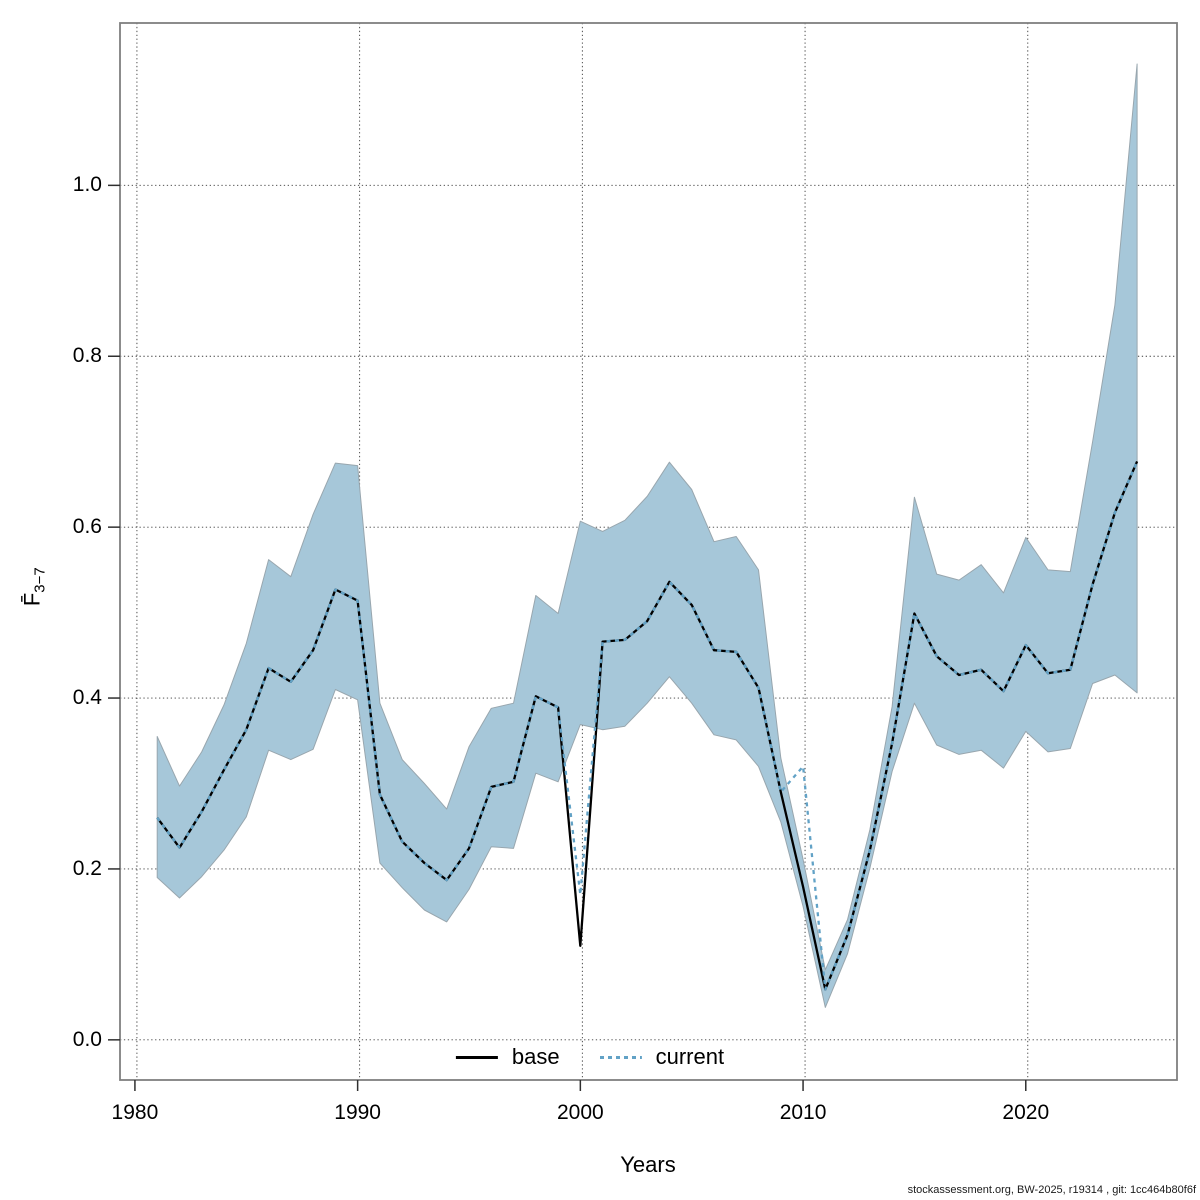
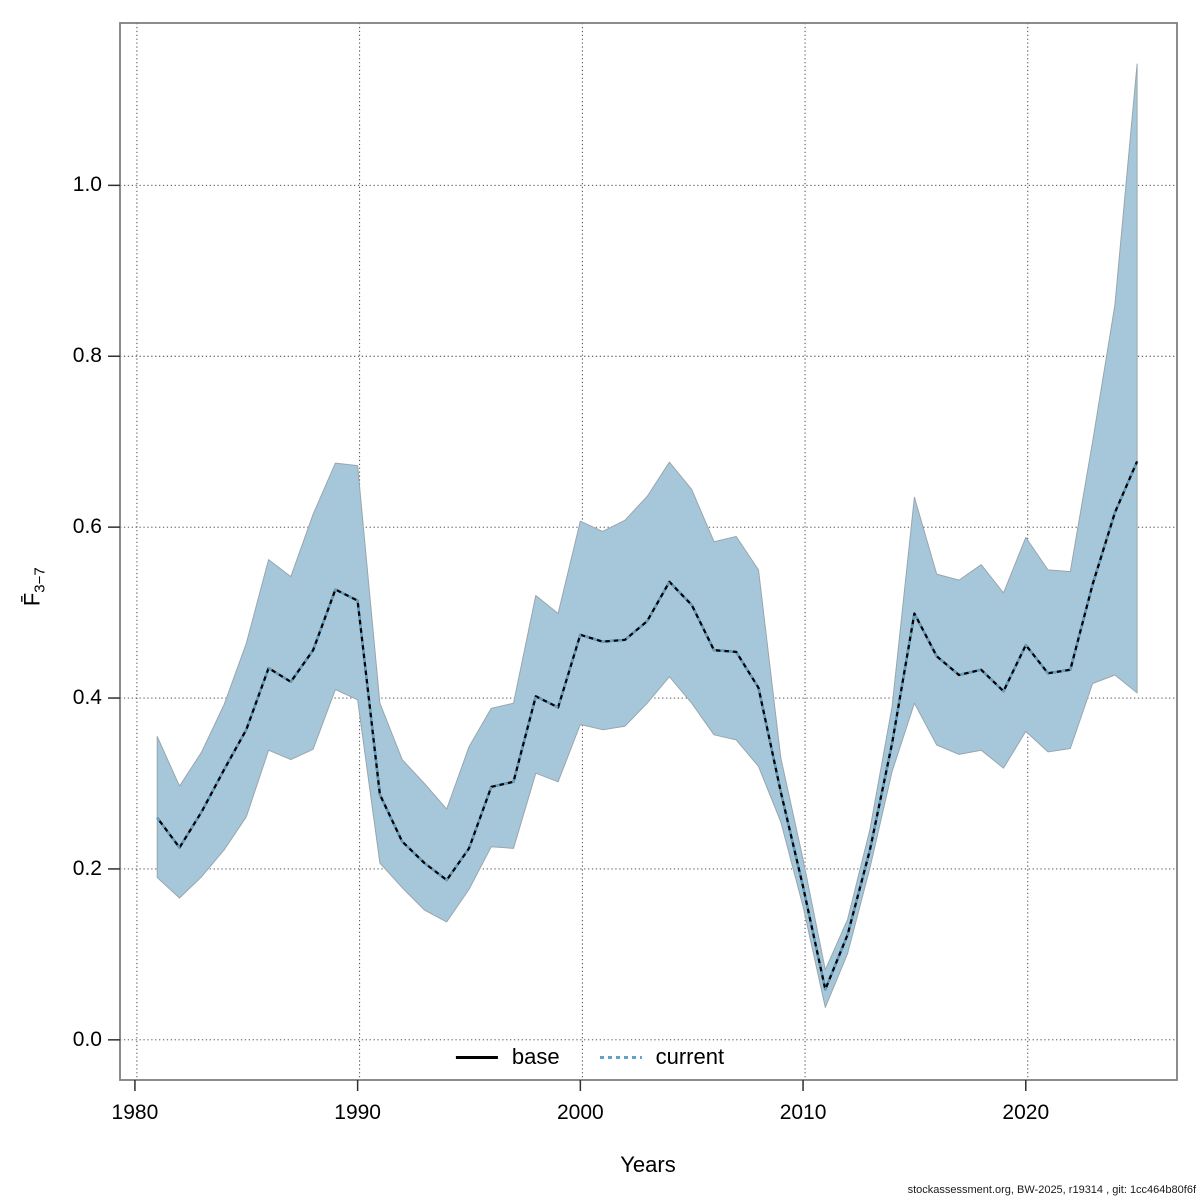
base/2000: 0.11 -> 0.47
current/2000: 0.17 -> 0.47
current/2010: 0.32 -> 0.18
